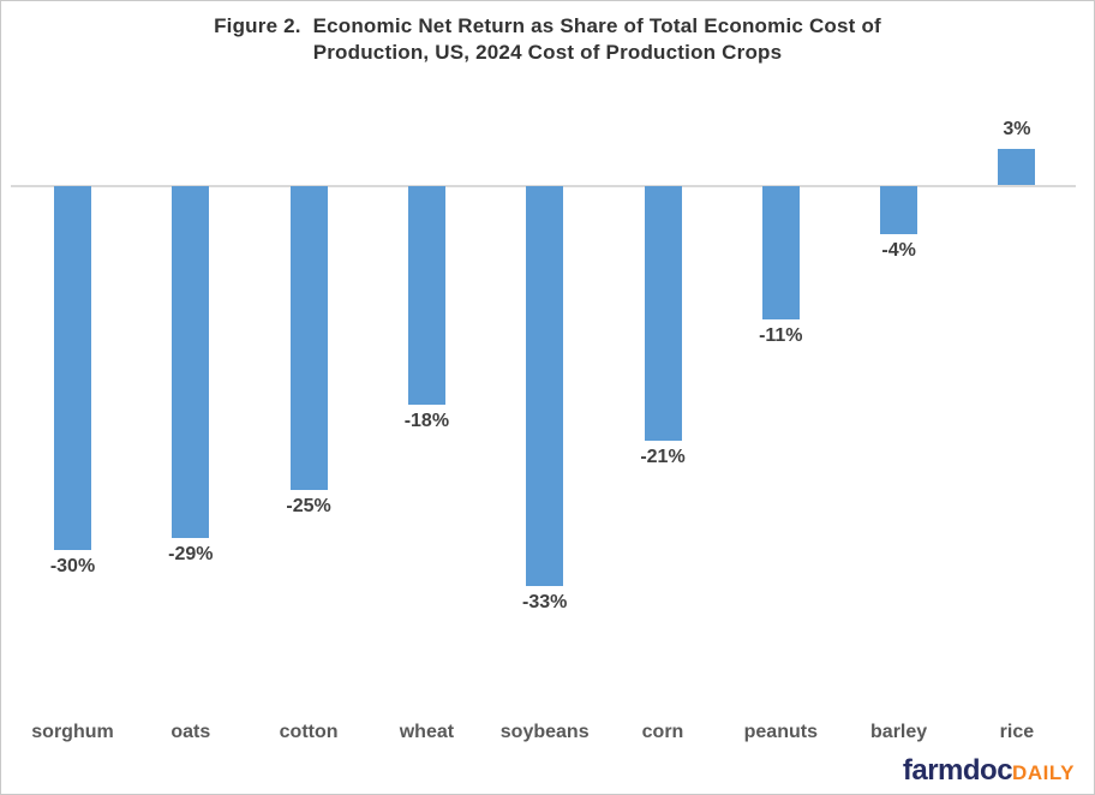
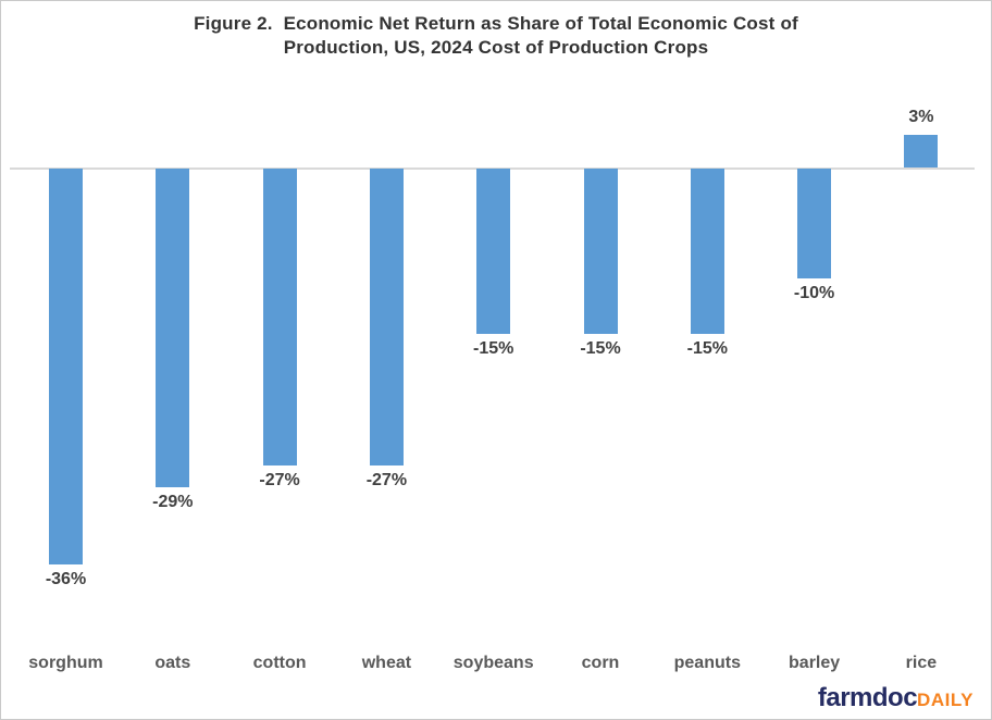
sorghum: -30% -> -36%
cotton: -25% -> -27%
wheat: -18% -> -27%
soybeans: -33% -> -15%
corn: -21% -> -15%
peanuts: -11% -> -15%
barley: -4% -> -10%
